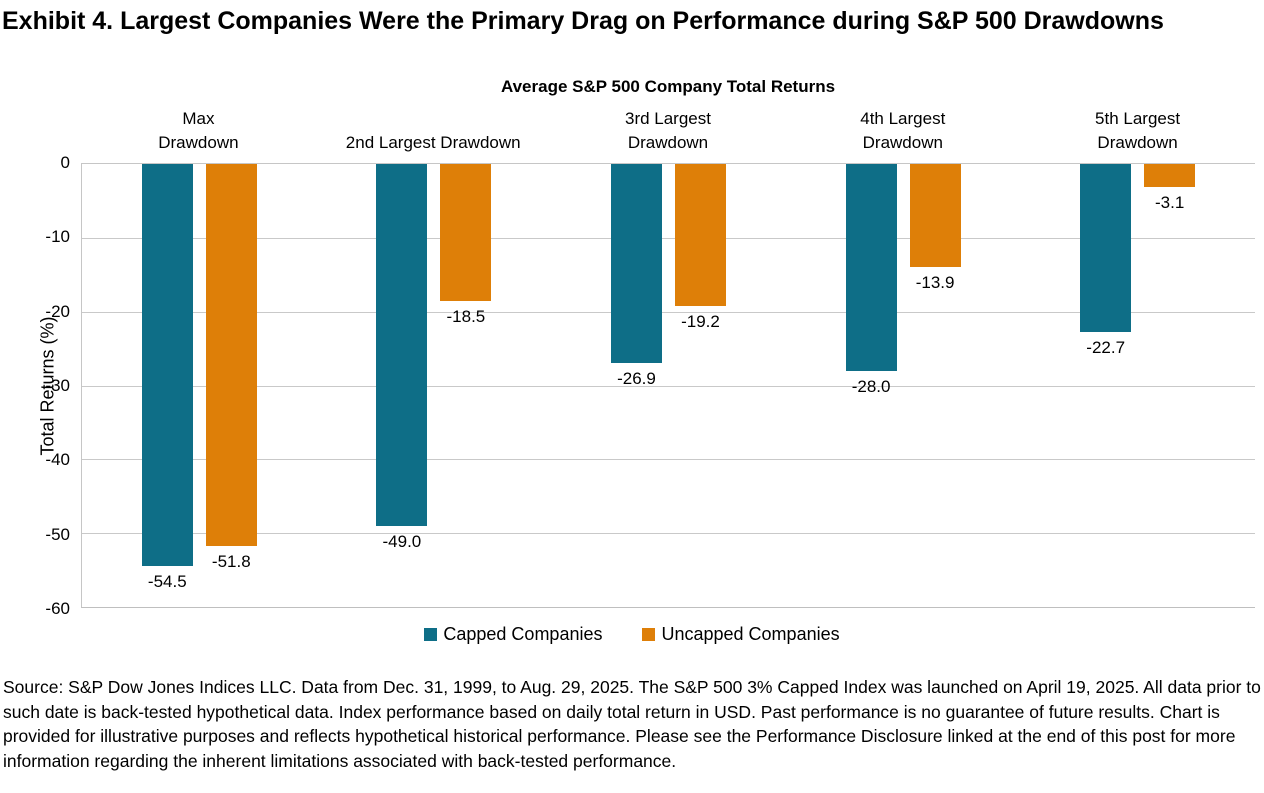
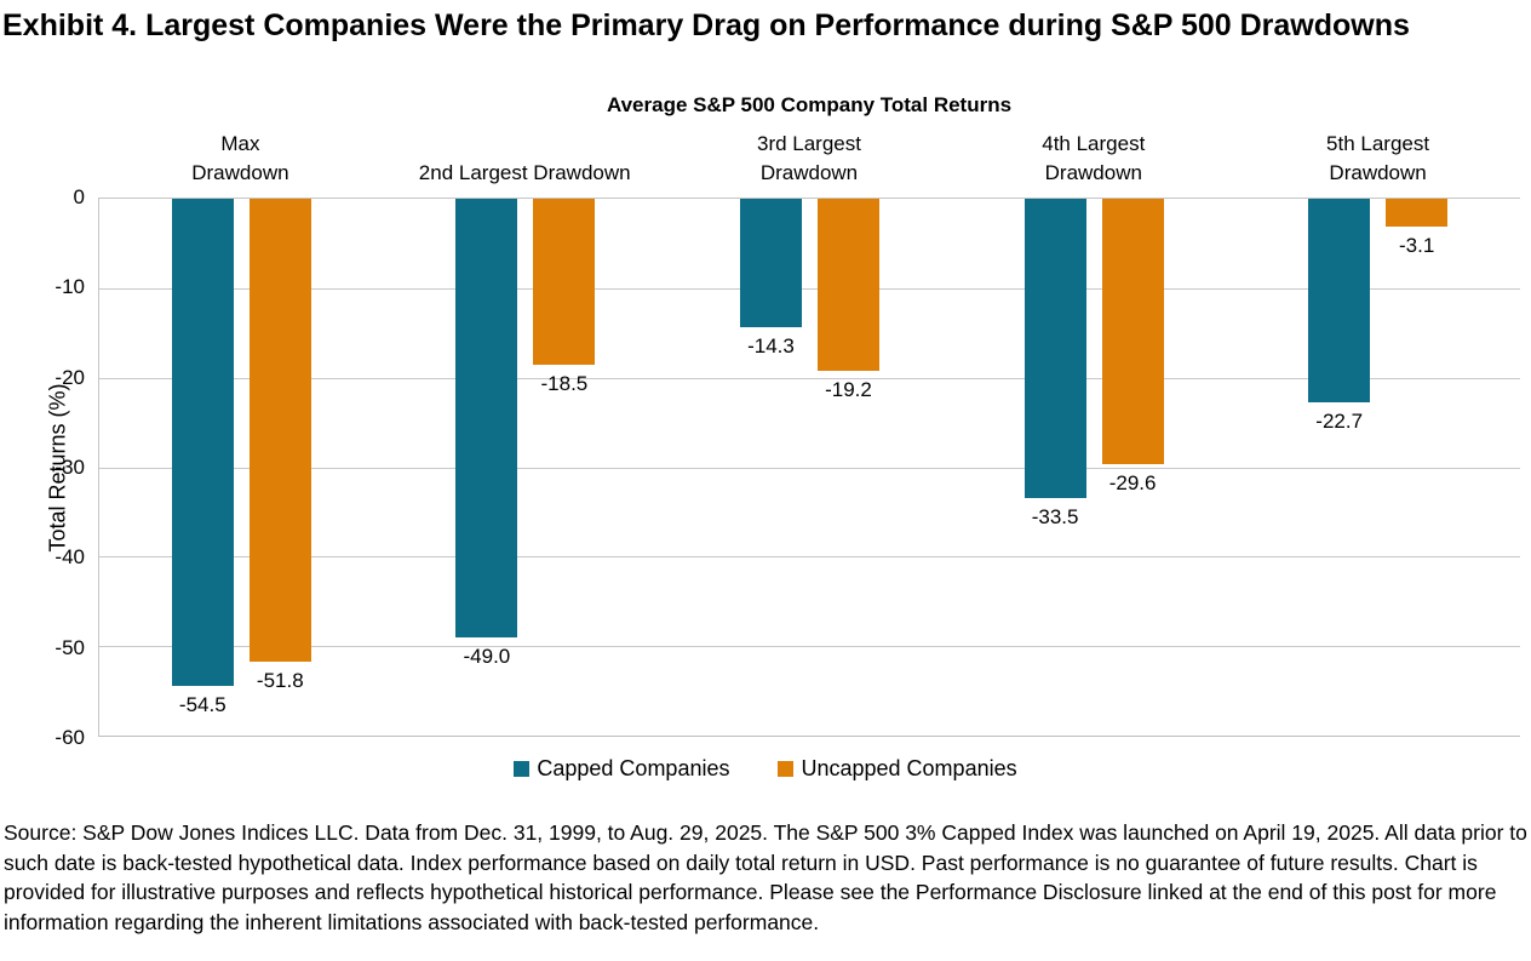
Capped Companies/3rd Largest Drawdown: -26.9 -> -14.3
Capped Companies/4th Largest Drawdown: -28.0 -> -33.5
Uncapped Companies/4th Largest Drawdown: -13.9 -> -29.6
